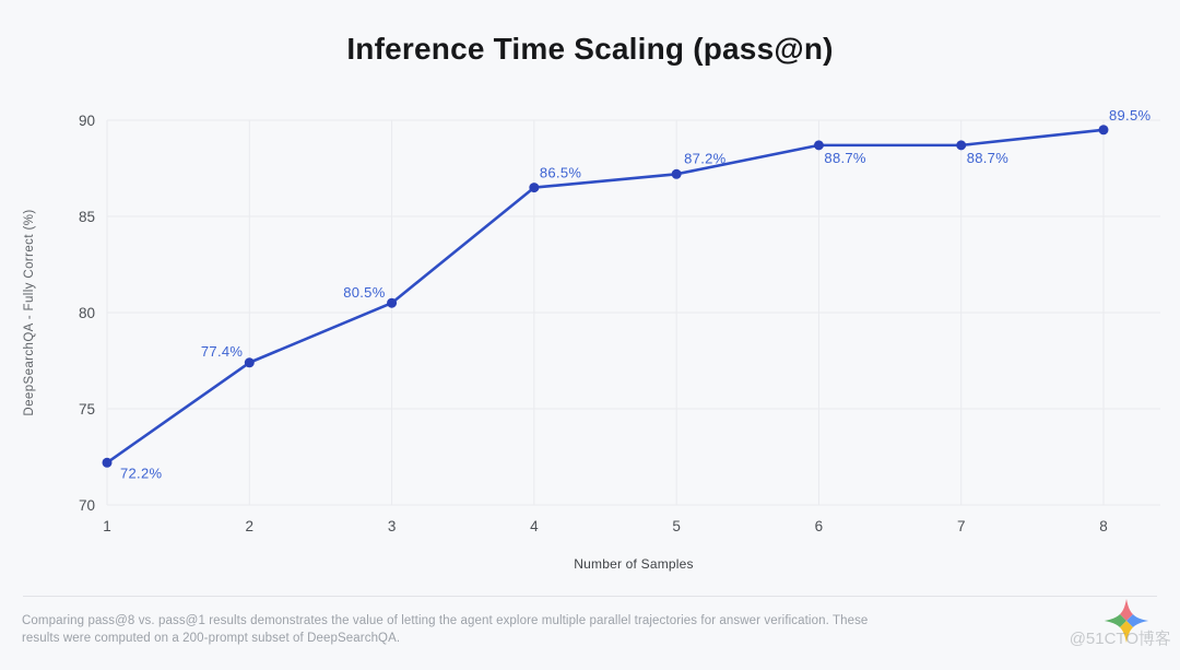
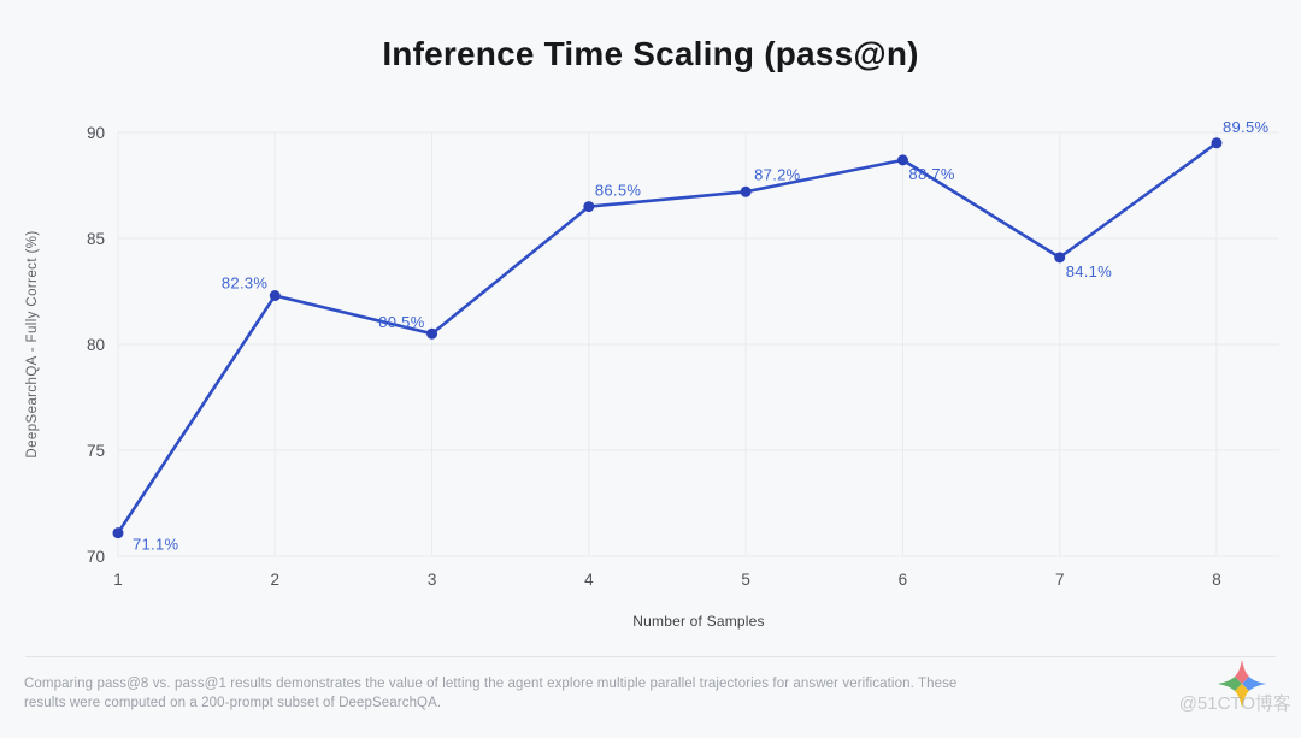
1: 72.2% -> 71.1%
2: 77.4% -> 82.3%
7: 88.7% -> 84.1%
